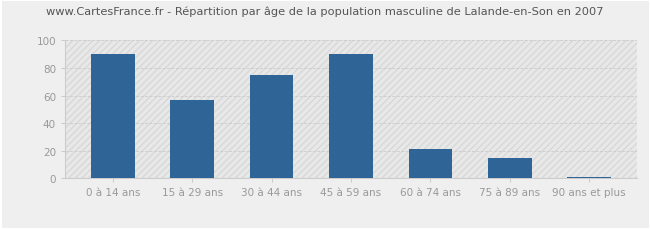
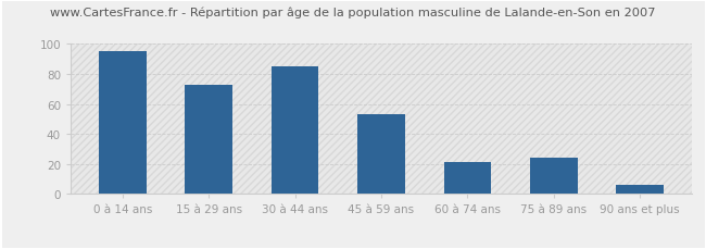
0 à 14 ans: 90 -> 95
15 à 29 ans: 57 -> 73
30 à 44 ans: 75 -> 85
45 à 59 ans: 90 -> 53
75 à 89 ans: 15 -> 24
90 ans et plus: 1 -> 6
